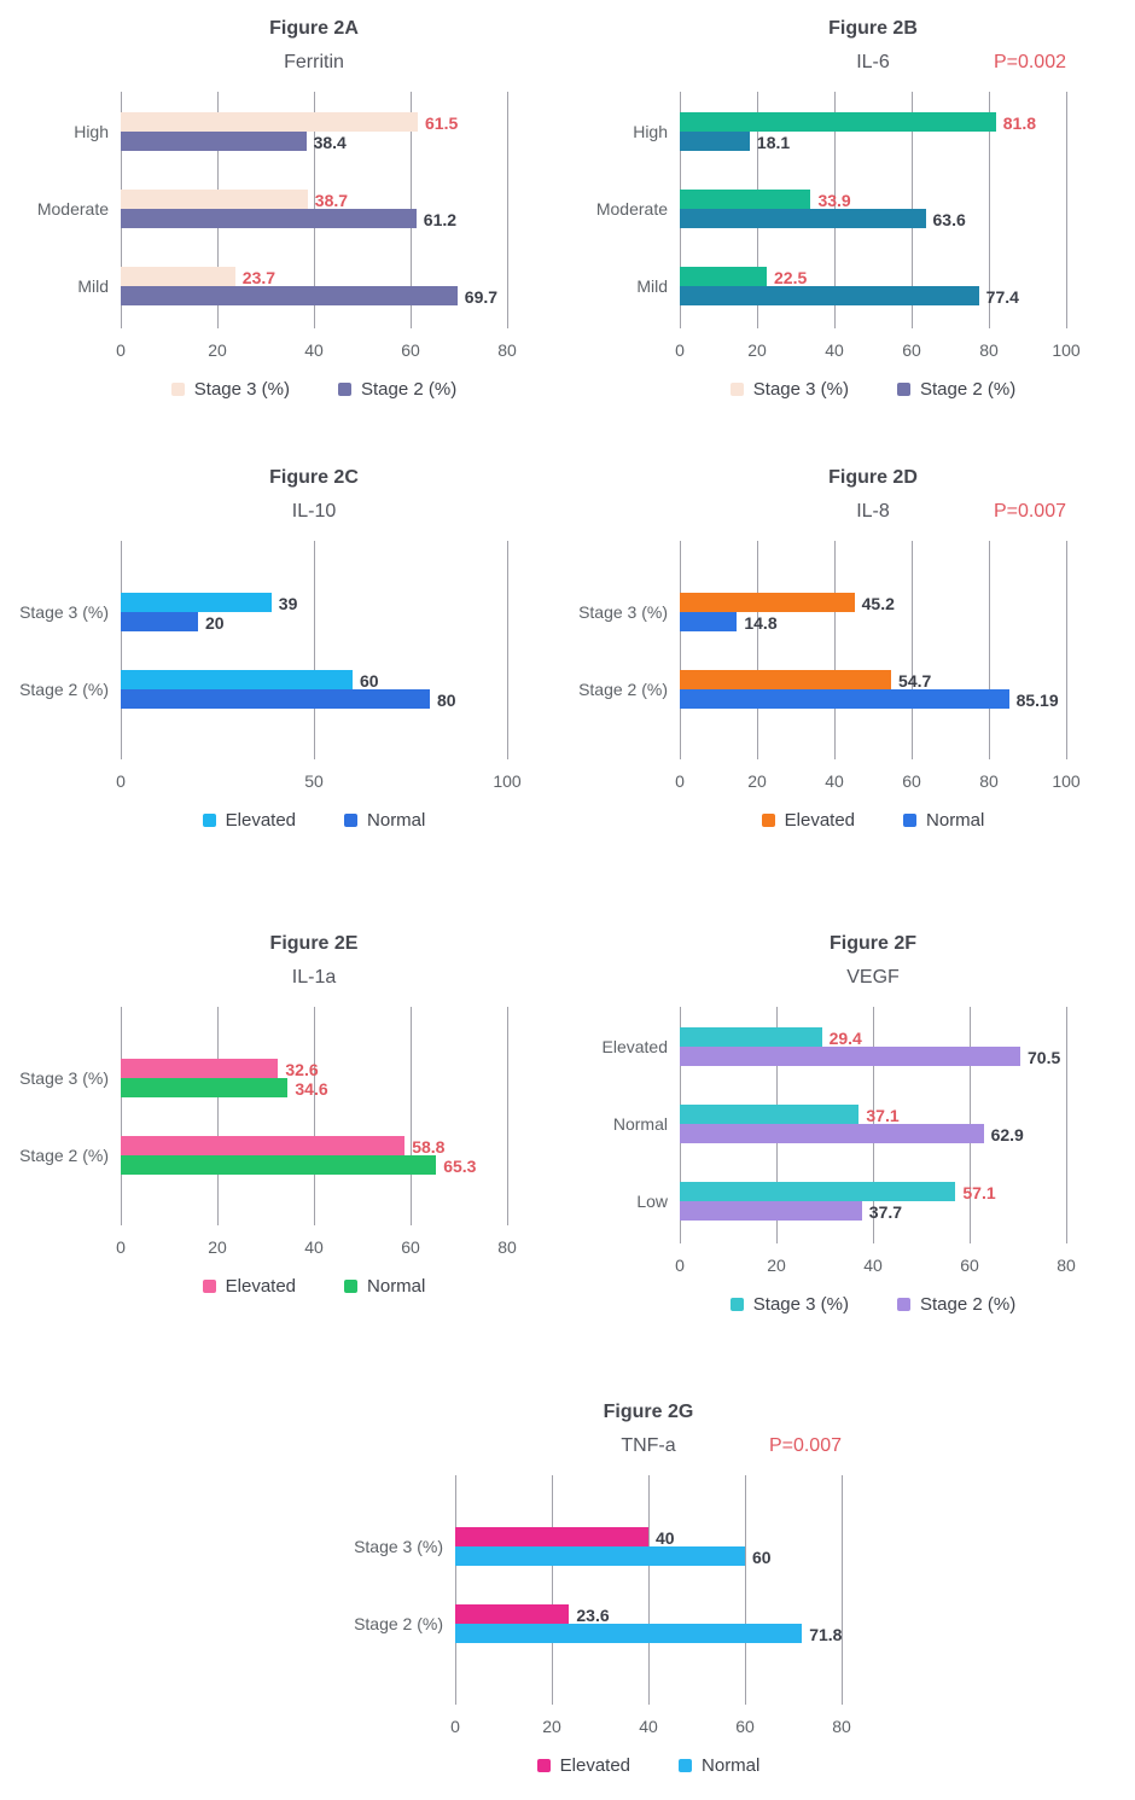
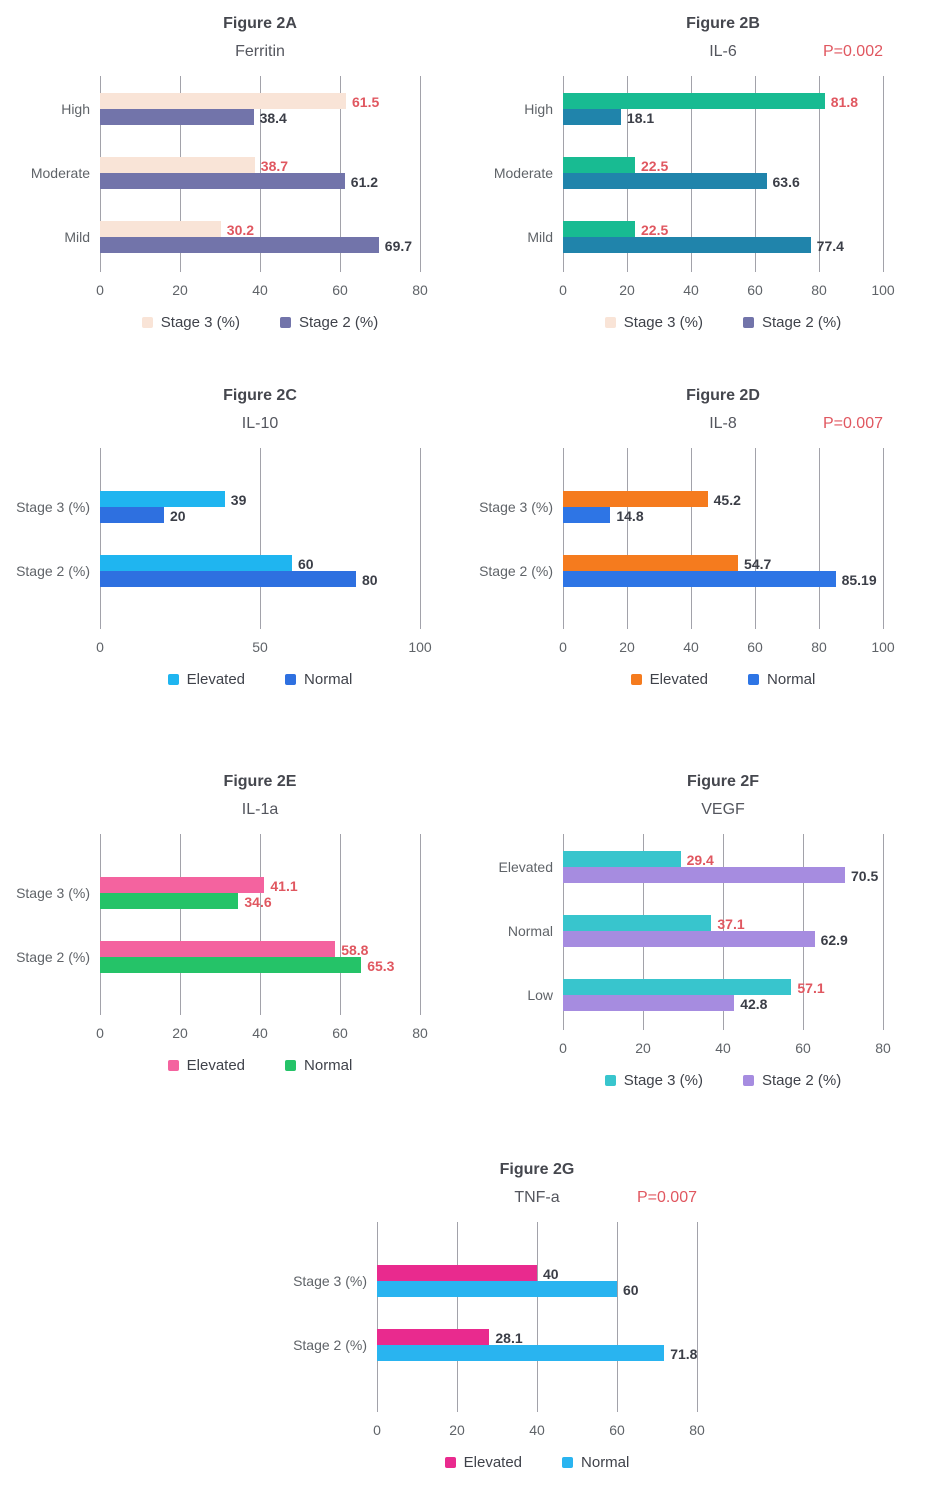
Figure 2A/Stage 3 (%)/Mild: 23.7 -> 30.2
Figure 2B/Stage 3 (%)/Moderate: 33.9 -> 22.5
Figure 2E/Elevated/Stage 3 (%): 32.6 -> 41.1
Figure 2F/Stage 2 (%)/Low: 37.7 -> 42.8
Figure 2G/Elevated/Stage 2 (%): 23.6 -> 28.1
